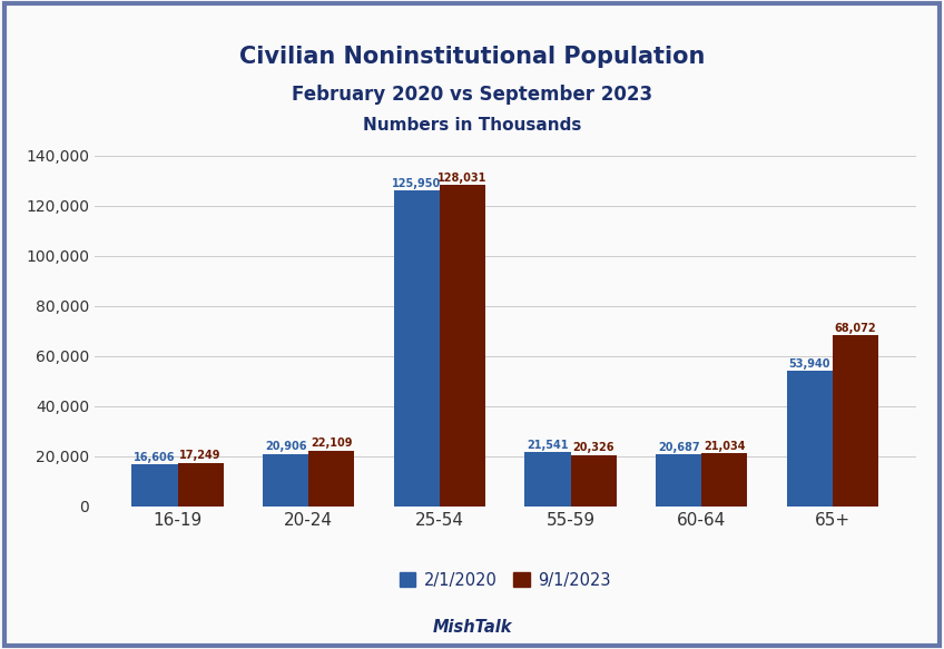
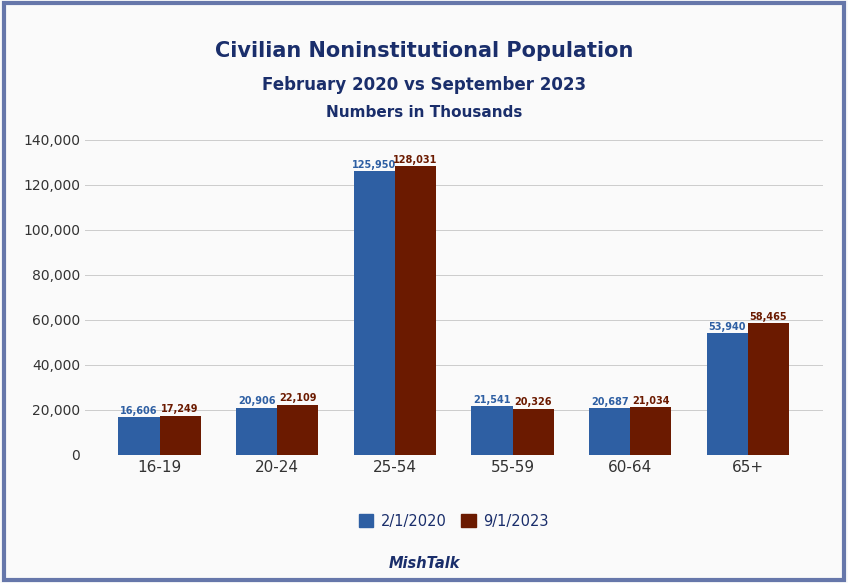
9/1/2023/65+: 68,072 -> 58,465
